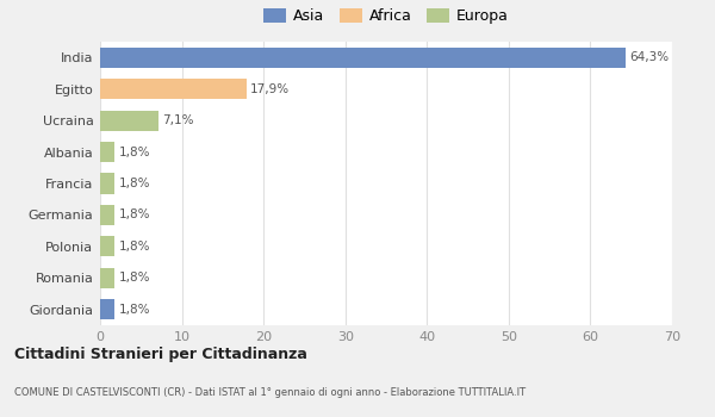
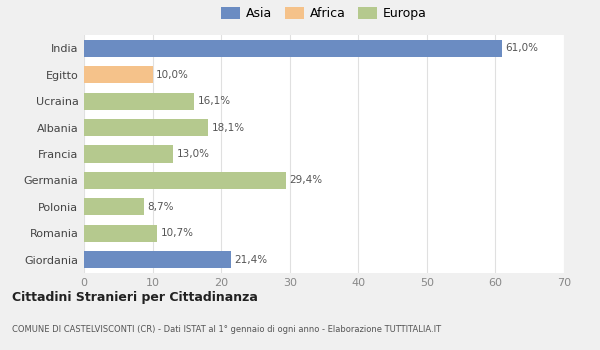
India: 64,3% -> 61,0%
Egitto: 17,9% -> 10,0%
Ucraina: 7,1% -> 16,1%
Albania: 1,8% -> 18,1%
Francia: 1,8% -> 13,0%
Germania: 1,8% -> 29,4%
Polonia: 1,8% -> 8,7%
Romania: 1,8% -> 10,7%
Giordania: 1,8% -> 21,4%
